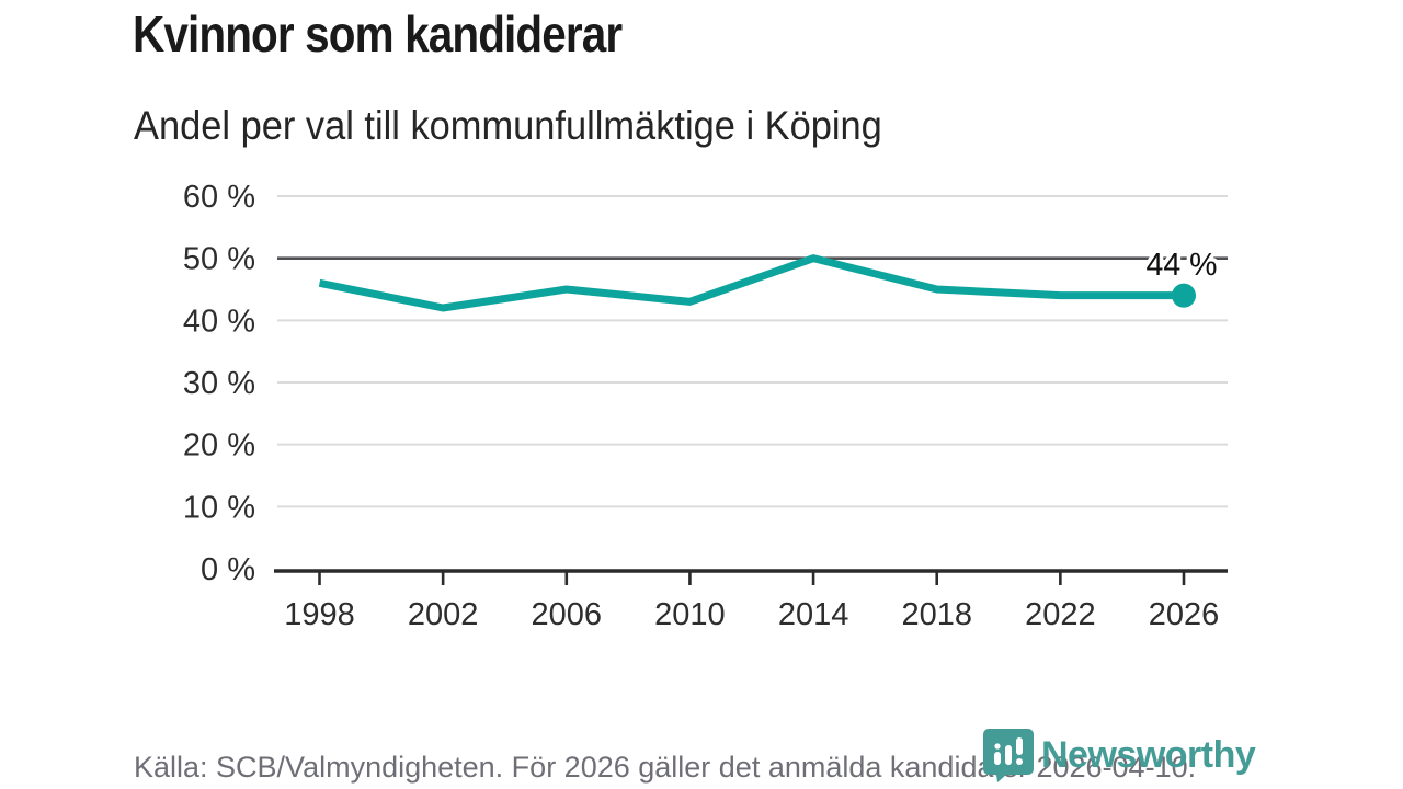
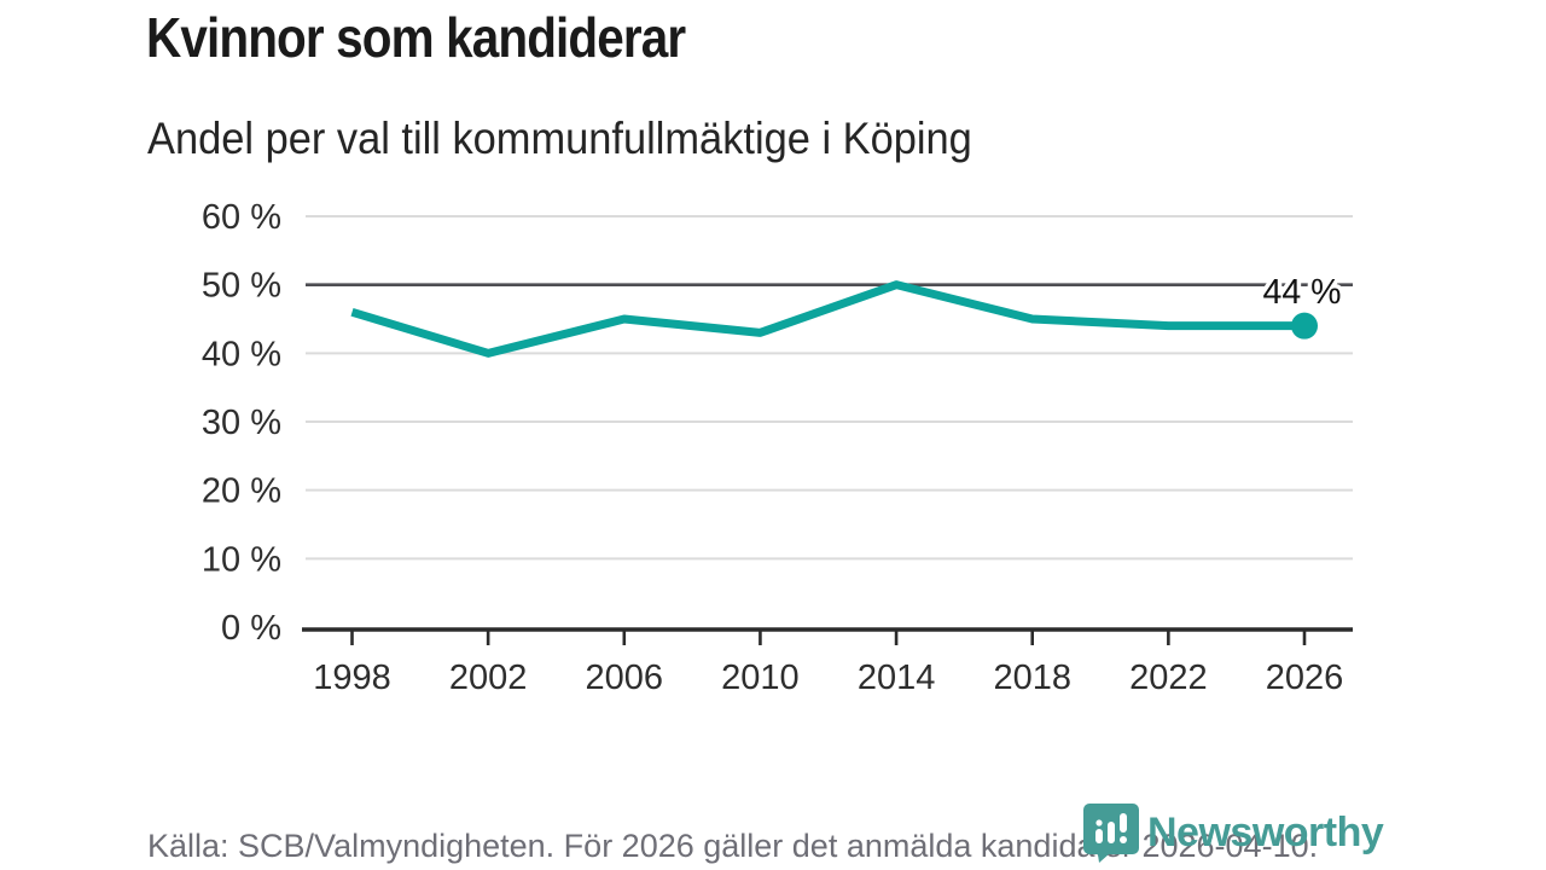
2002: 42% -> 40%
